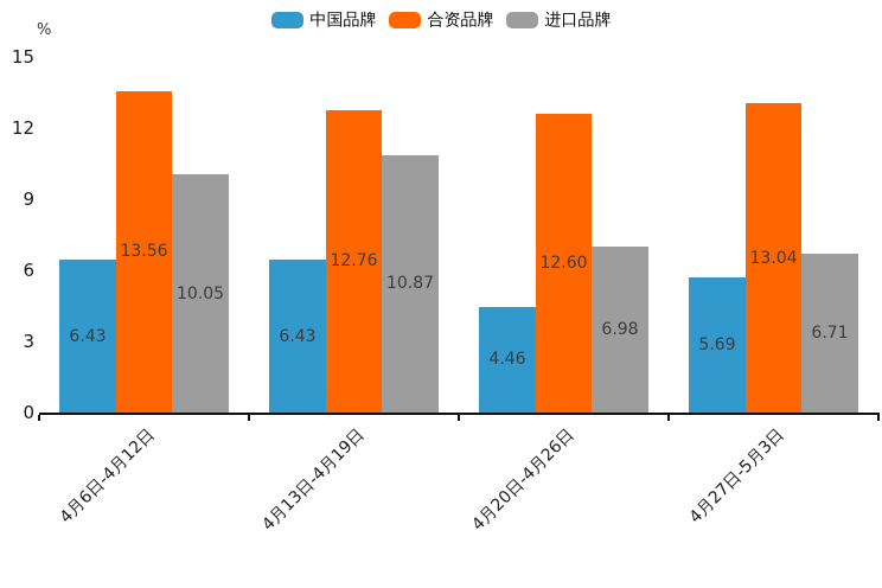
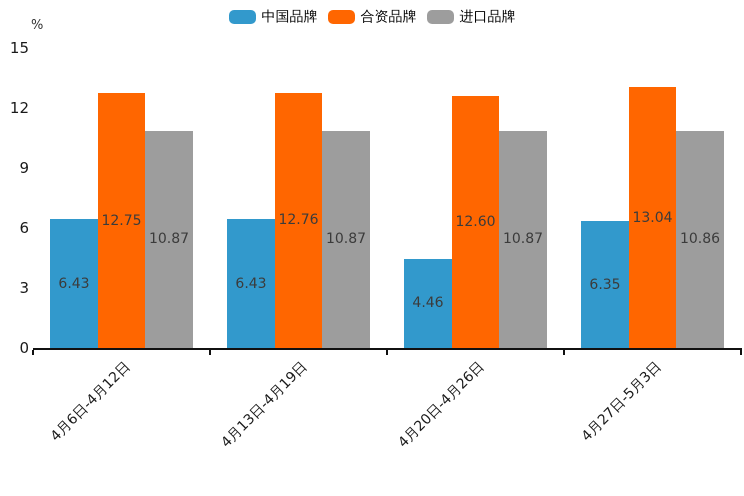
合资品牌/4月6日-4月12日: 13.56 -> 12.75
进口品牌/4月6日-4月12日: 10.05 -> 10.87
进口品牌/4月20日-4月26日: 6.98 -> 10.87
中国品牌/4月27日-5月3日: 5.69 -> 6.35
进口品牌/4月27日-5月3日: 6.71 -> 10.86
